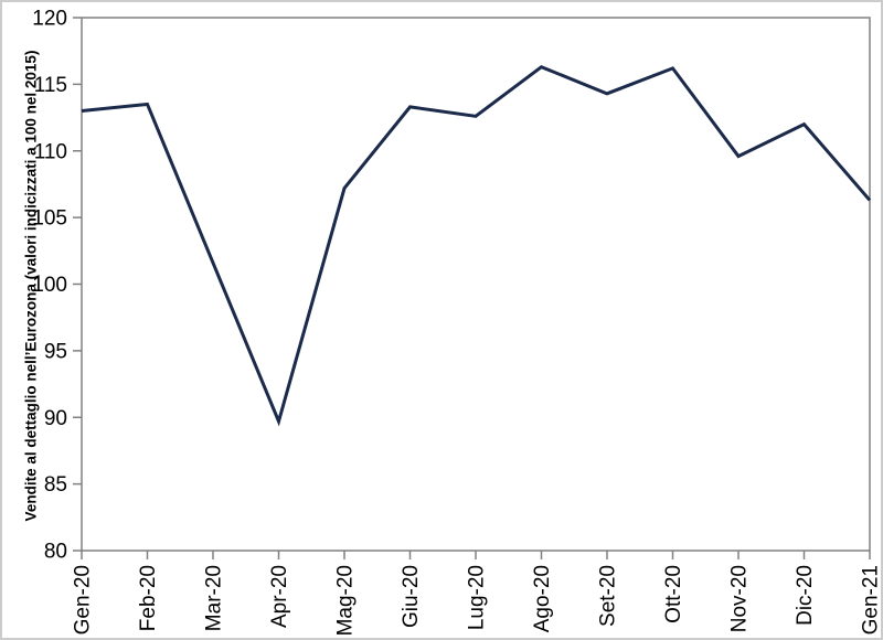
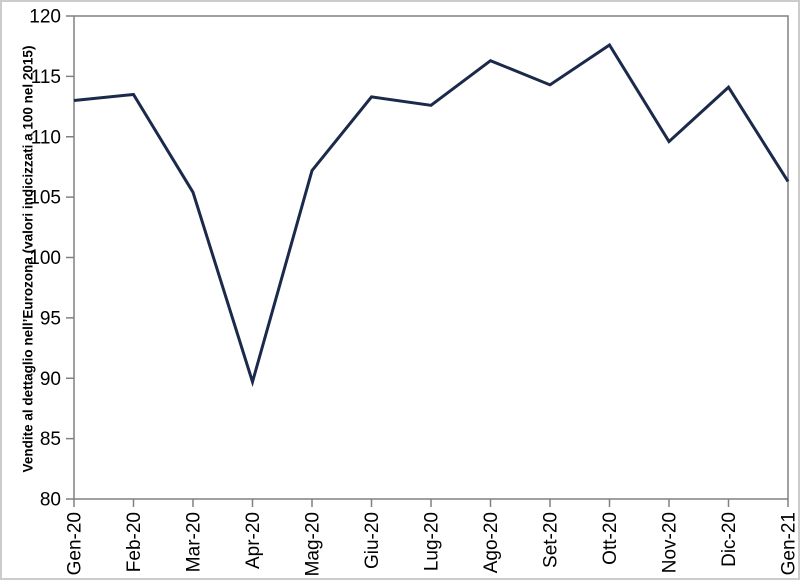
Mar-20: 101.6 -> 105.4
Ott-20: 116.2 -> 117.6
Dic-20: 112.0 -> 114.1
